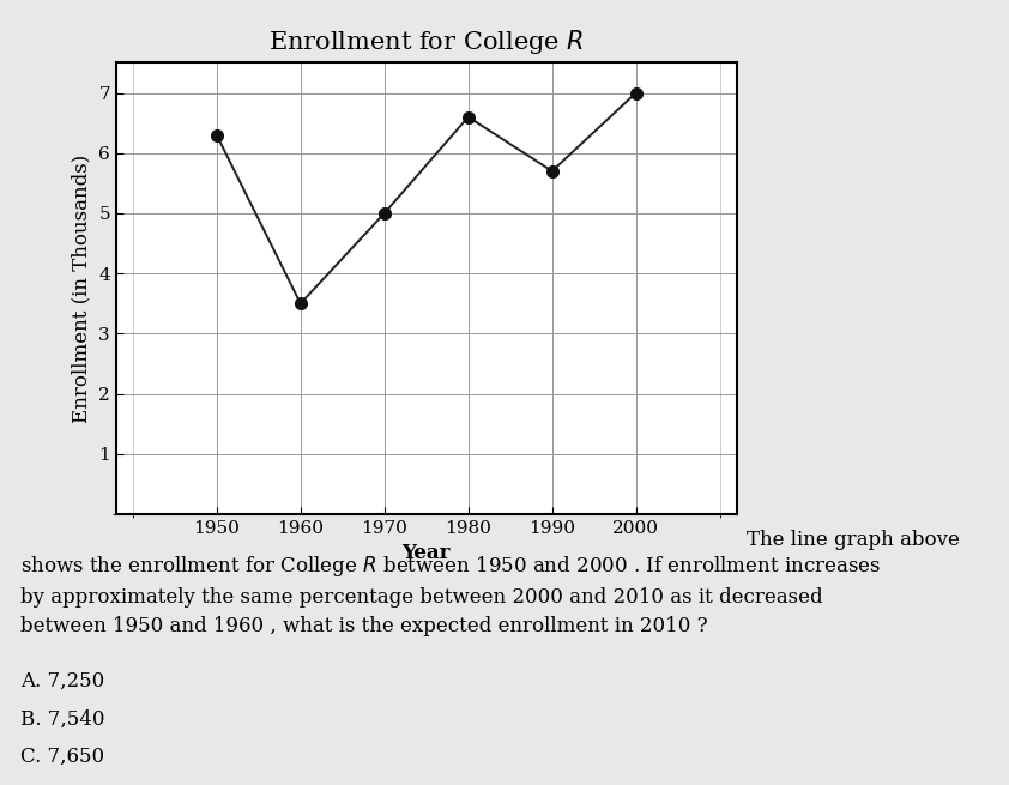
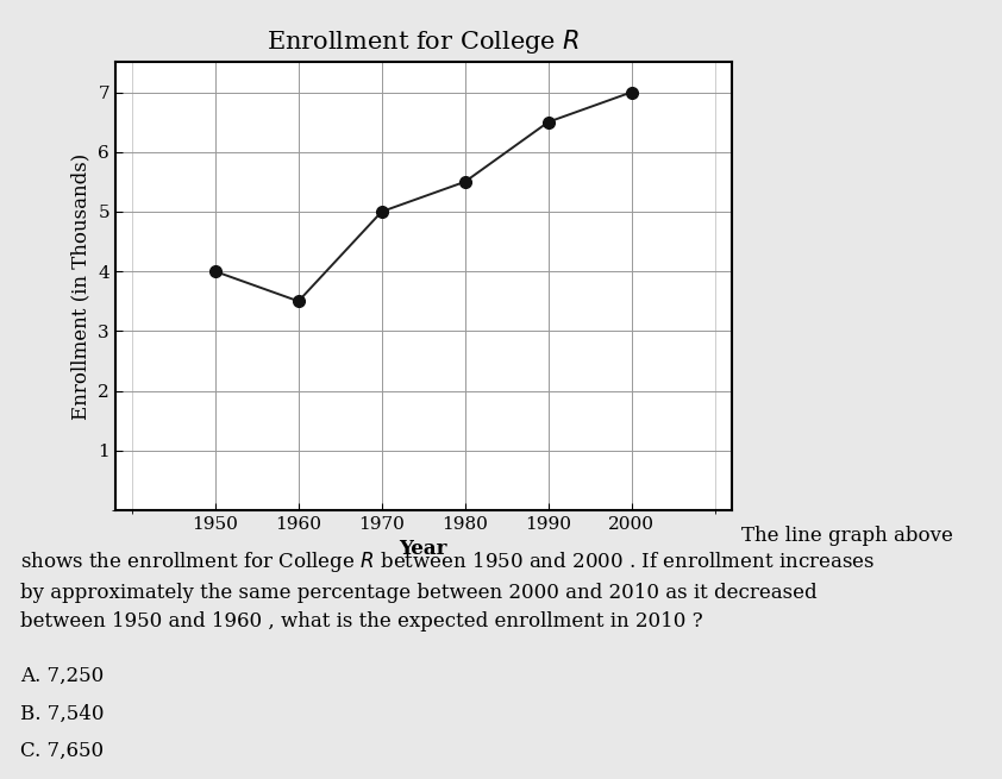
1950: 6.3 -> 4.0
1980: 6.6 -> 5.5
1990: 5.7 -> 6.5
